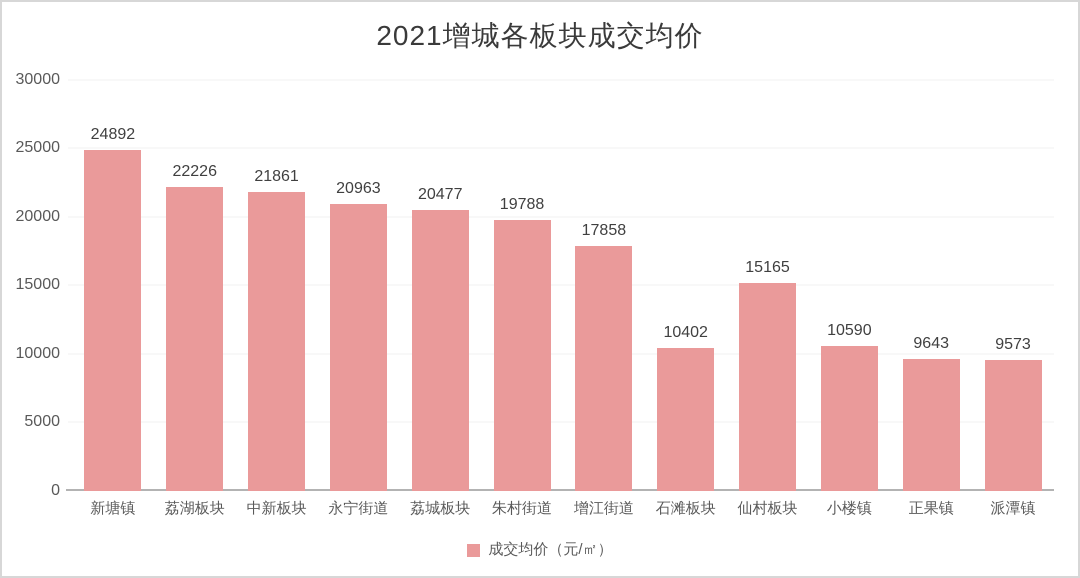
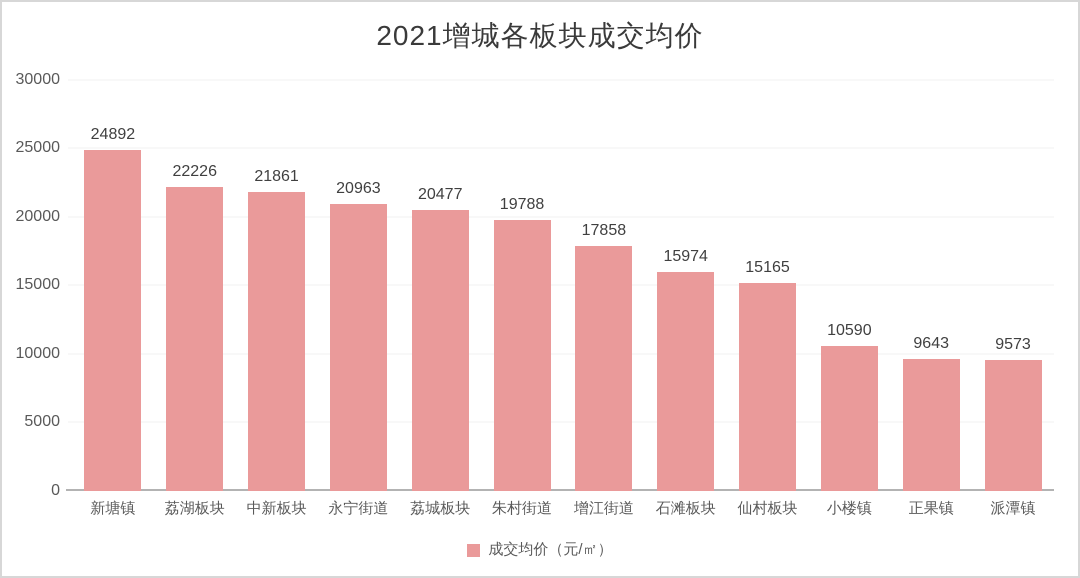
石滩板块: 10402 -> 15974
